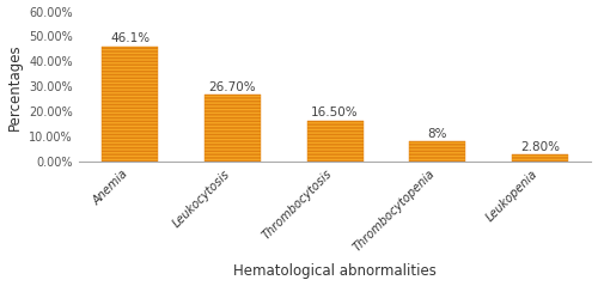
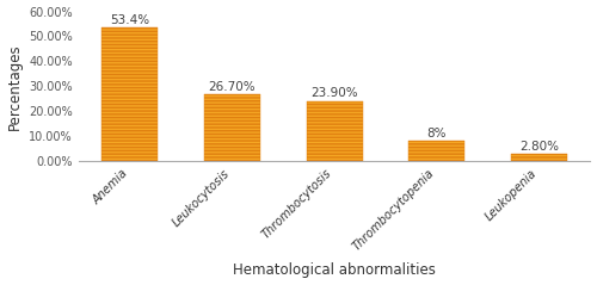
Anemia: 46.1% -> 53.4%
Thrombocytosis: 16.50% -> 23.90%
